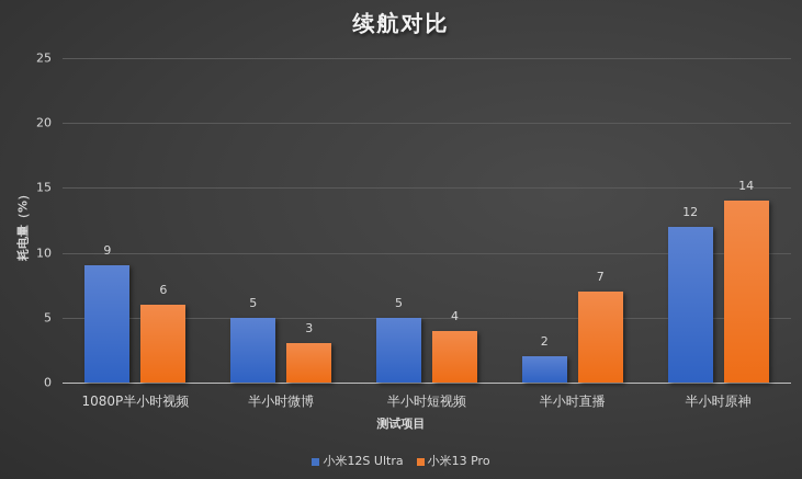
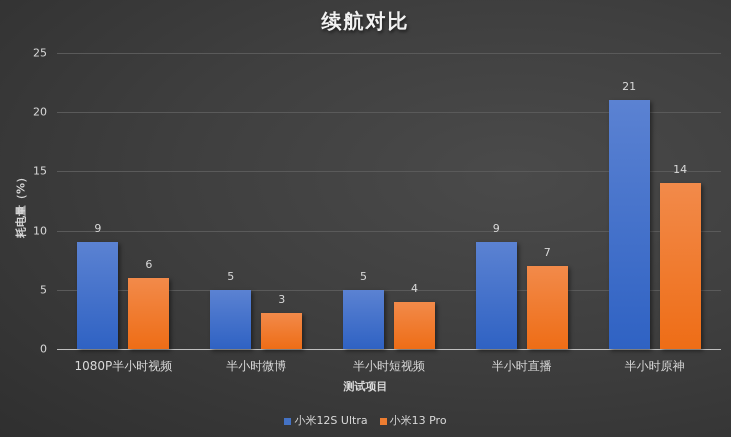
小米12S Ultra/半小时直播: 2 -> 9
小米12S Ultra/半小时原神: 12 -> 21
